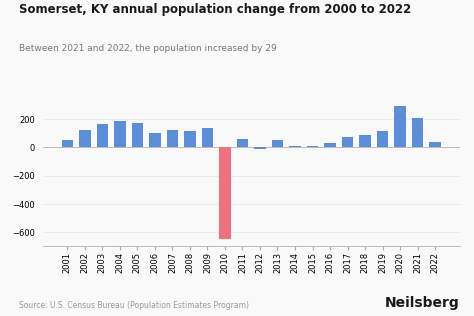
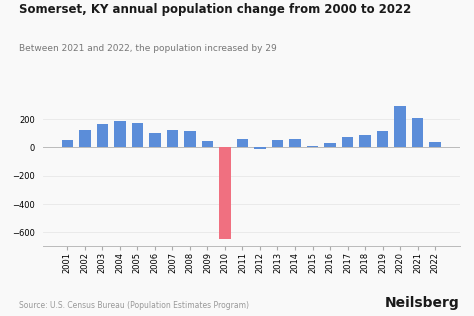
2009: 140 -> 40
2014: 10 -> 60
